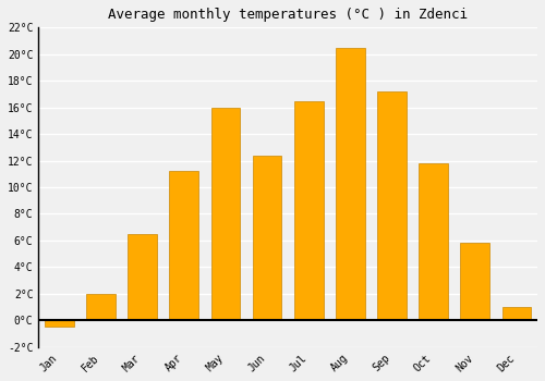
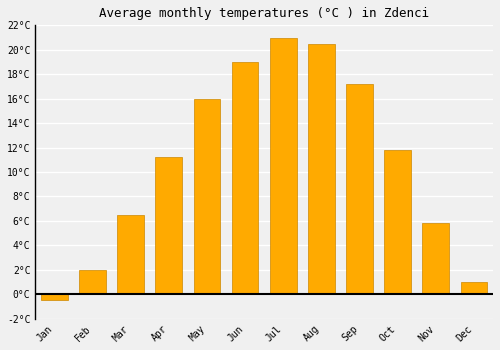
Jun: 12.4°C -> 19.0°C
Jul: 16.5°C -> 21.0°C
